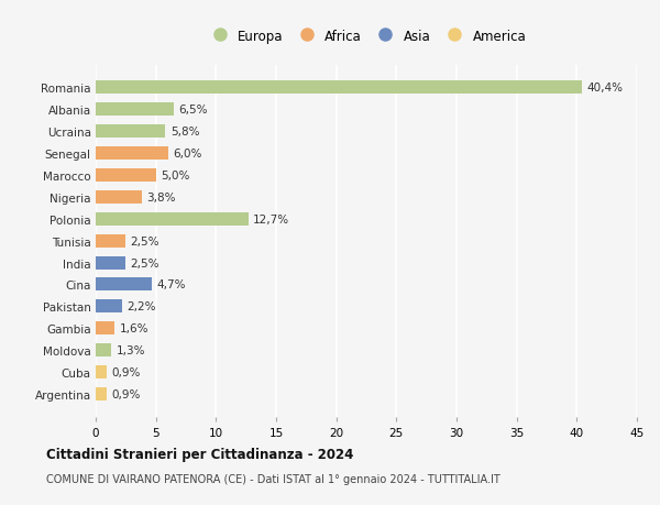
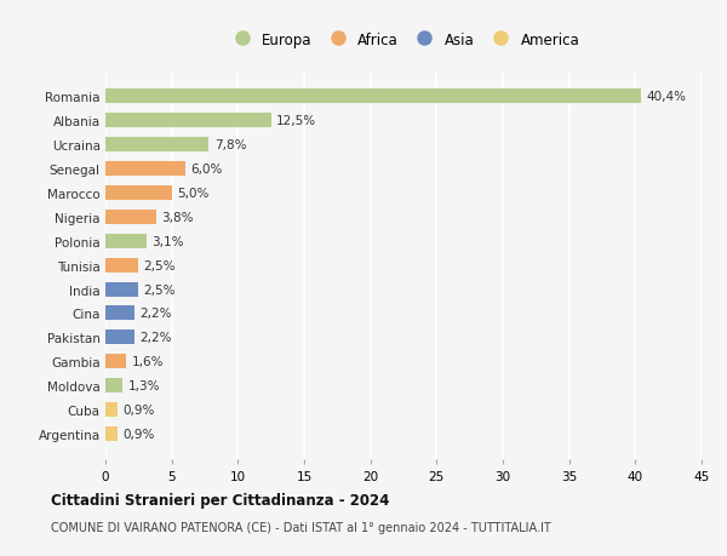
Albania: 6,5% -> 12,5%
Ucraina: 5,8% -> 7,8%
Polonia: 12,7% -> 3,1%
Cina: 4,7% -> 2,2%
